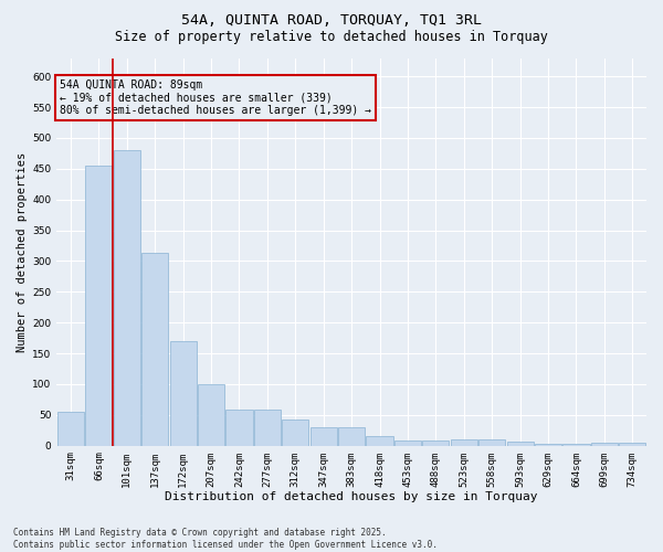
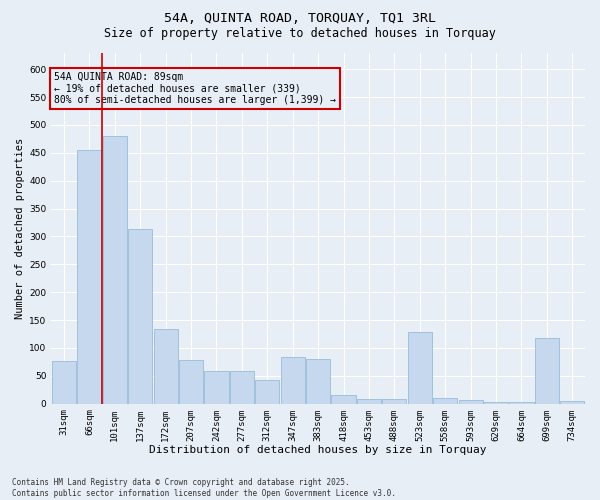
31sqm: 55 -> 76
172sqm: 170 -> 134
207sqm: 100 -> 78
347sqm: 30 -> 84
383sqm: 30 -> 80
523sqm: 10 -> 128
699sqm: 4 -> 118
